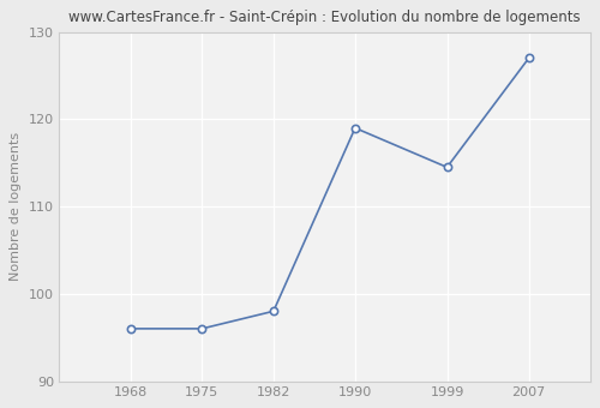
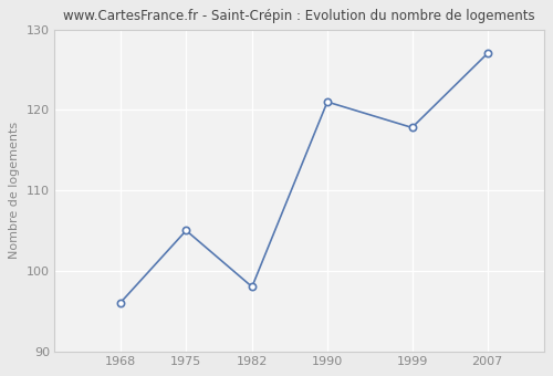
1975: 96.0 -> 105.0
1990: 119.0 -> 121.0
1999: 114.5 -> 117.8
